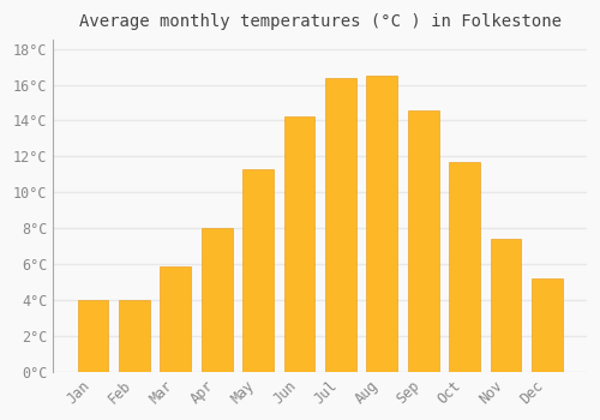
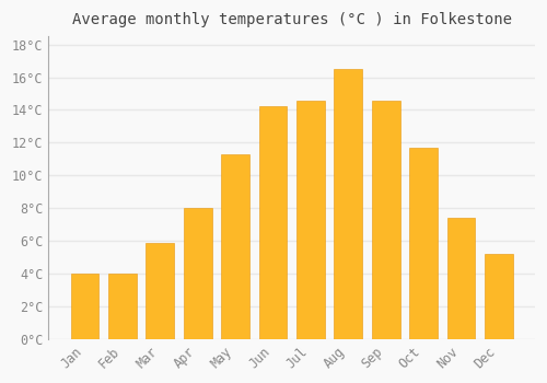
Jul: 16.4°C -> 14.6°C
